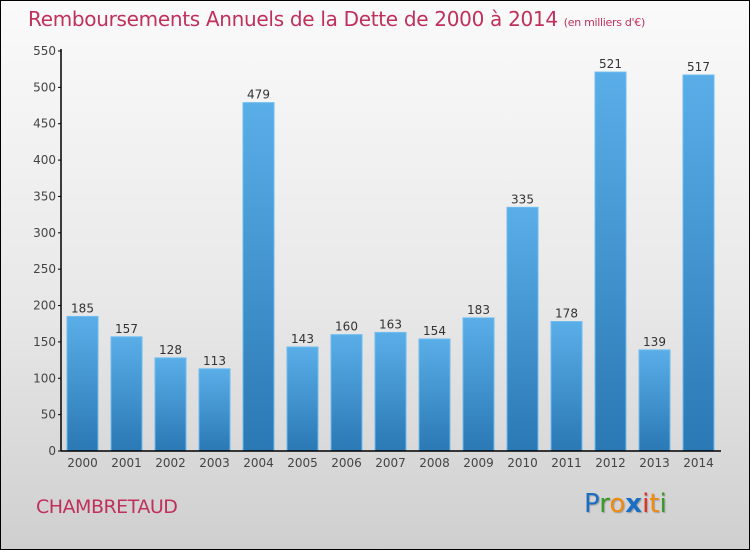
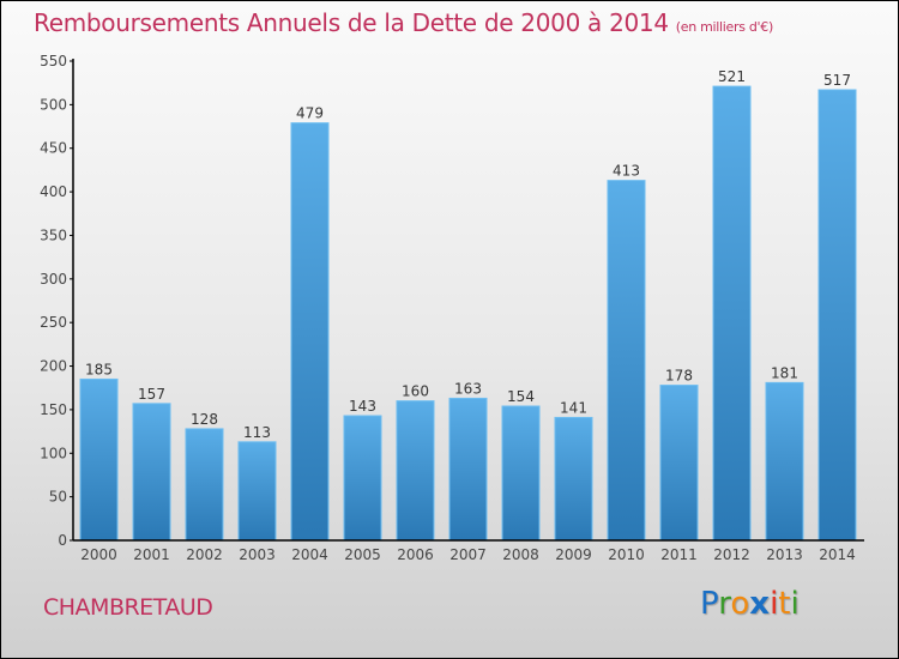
2009: 183 -> 141
2010: 335 -> 413
2013: 139 -> 181
